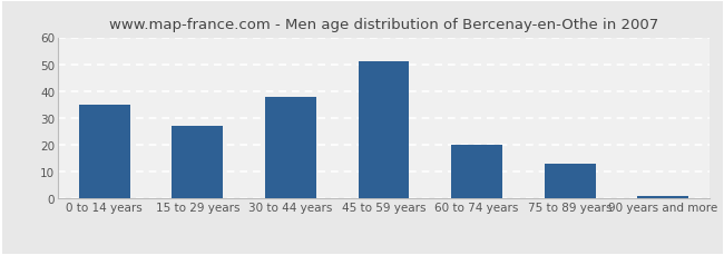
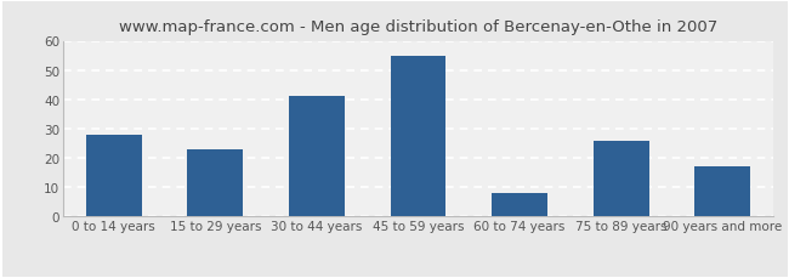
0 to 14 years: 35 -> 28
15 to 29 years: 27 -> 23
30 to 44 years: 38 -> 41
45 to 59 years: 51 -> 55
60 to 74 years: 20 -> 8
75 to 89 years: 13 -> 26
90 years and more: 1 -> 17
